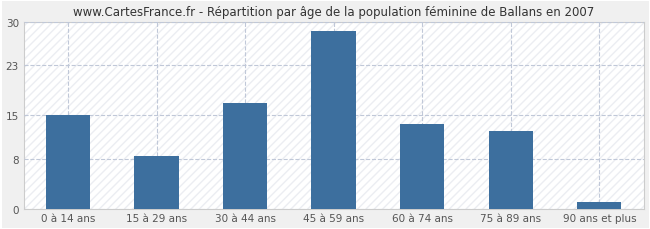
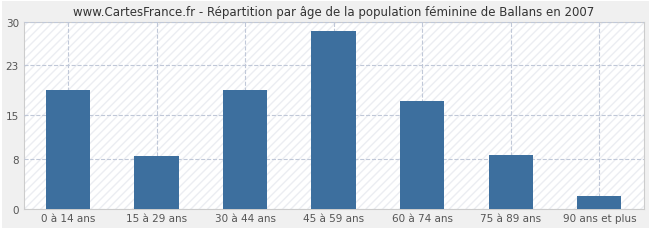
0 à 14 ans: 15.0 -> 19.0
30 à 44 ans: 17.0 -> 19.0
60 à 74 ans: 13.5 -> 17.2
75 à 89 ans: 12.5 -> 8.6
90 ans et plus: 1.0 -> 2.0
